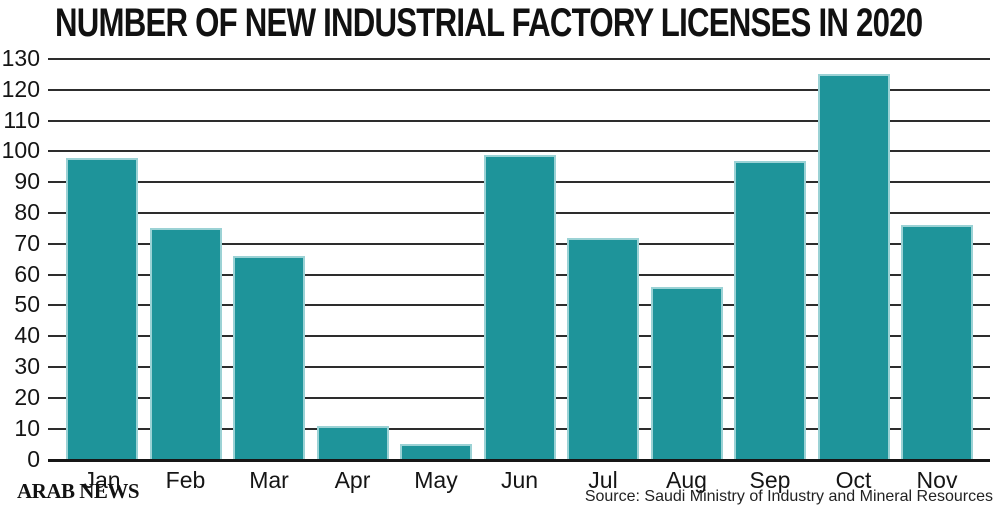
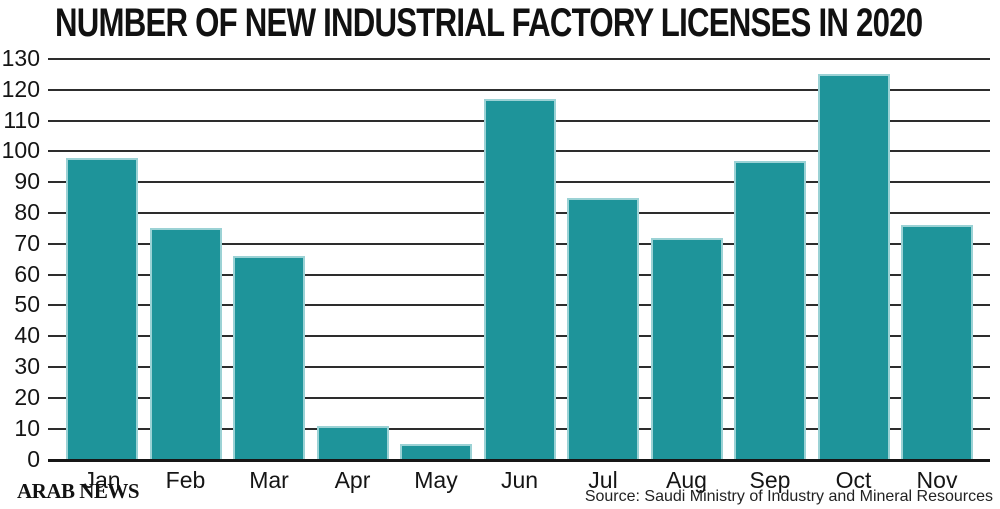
Jun: 99 -> 117
Jul: 72 -> 85
Aug: 56 -> 72
